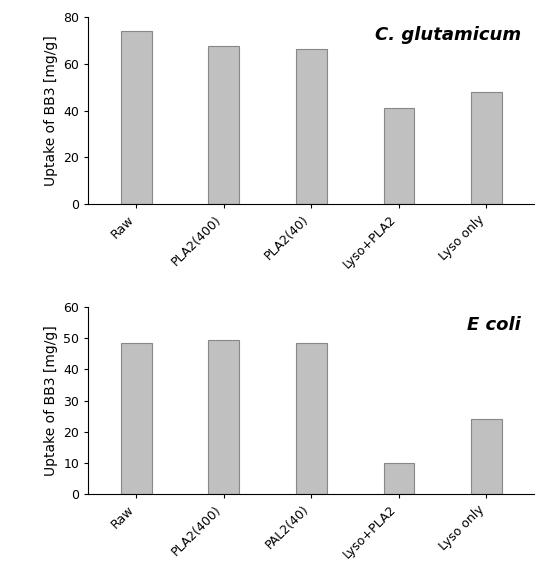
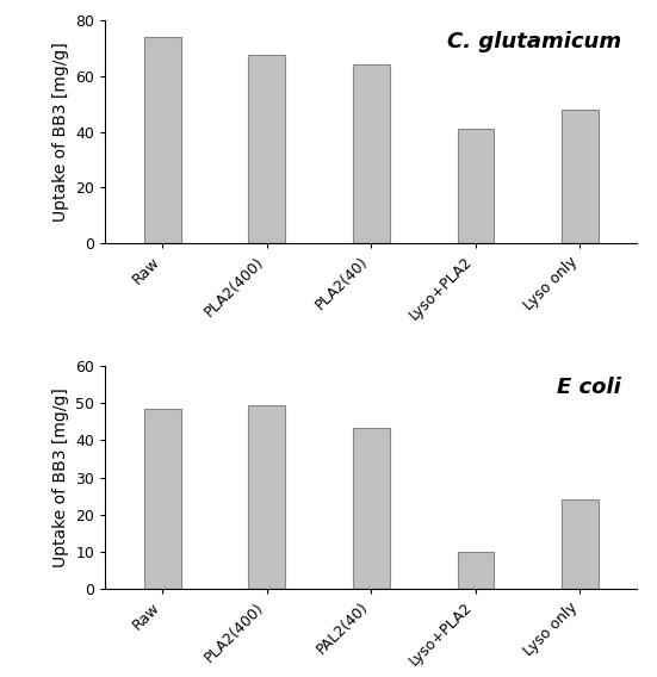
PLA2(40): 66.5 -> 64.0
PAL2(40): 48.5 -> 43.5
